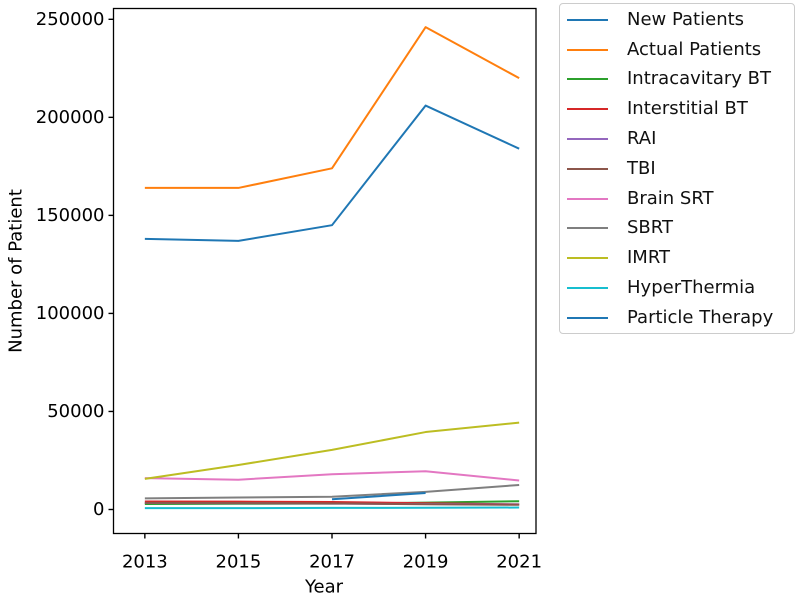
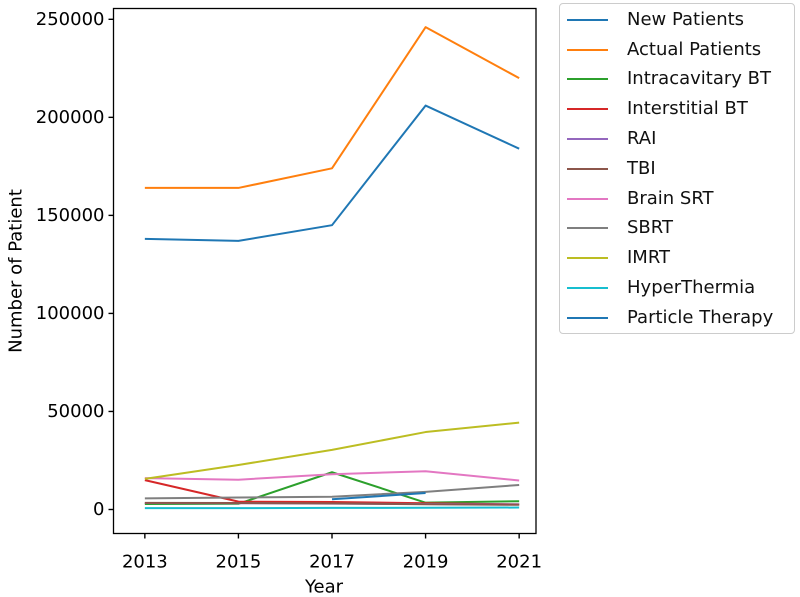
Interstitial BT/2013: 4000 -> 15000
Intracavitary BT/2017: 3000 -> 19000
